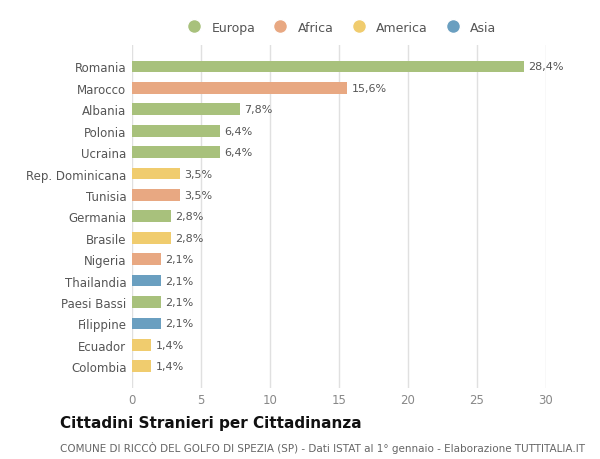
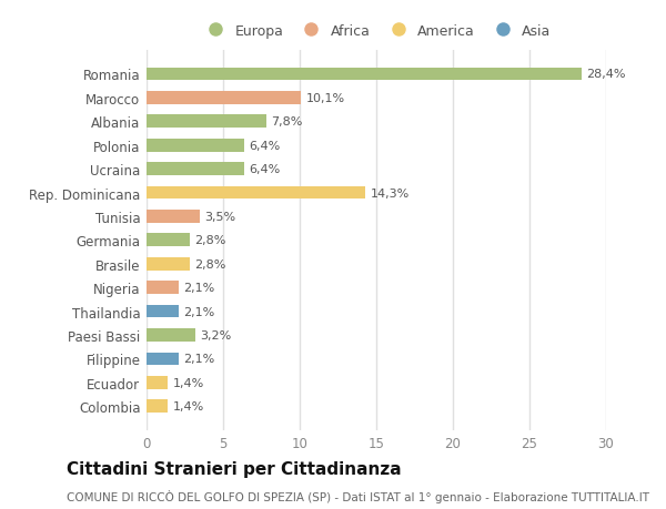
Marocco: 15,6% -> 10,1%
Rep. Dominicana: 3,5% -> 14,3%
Paesi Bassi: 2,1% -> 3,2%
